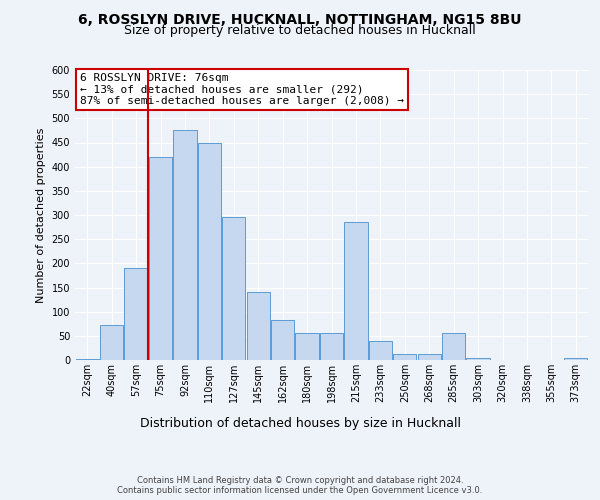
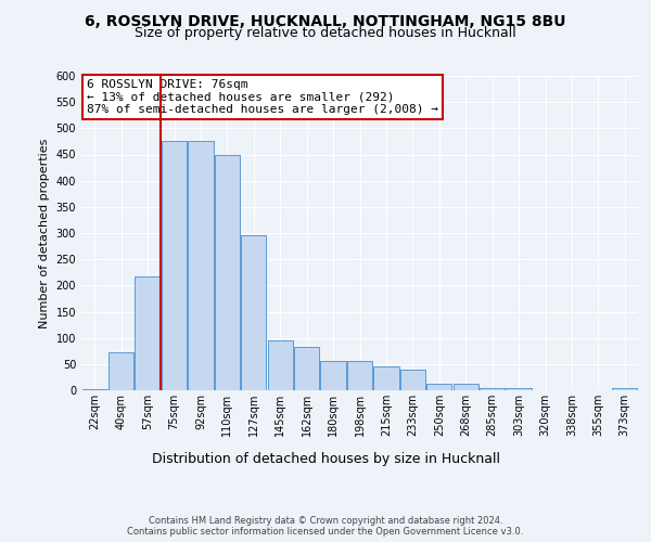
57sqm: 190 -> 218
75sqm: 420 -> 475
145sqm: 140 -> 95
215sqm: 285 -> 46
285sqm: 55 -> 4
